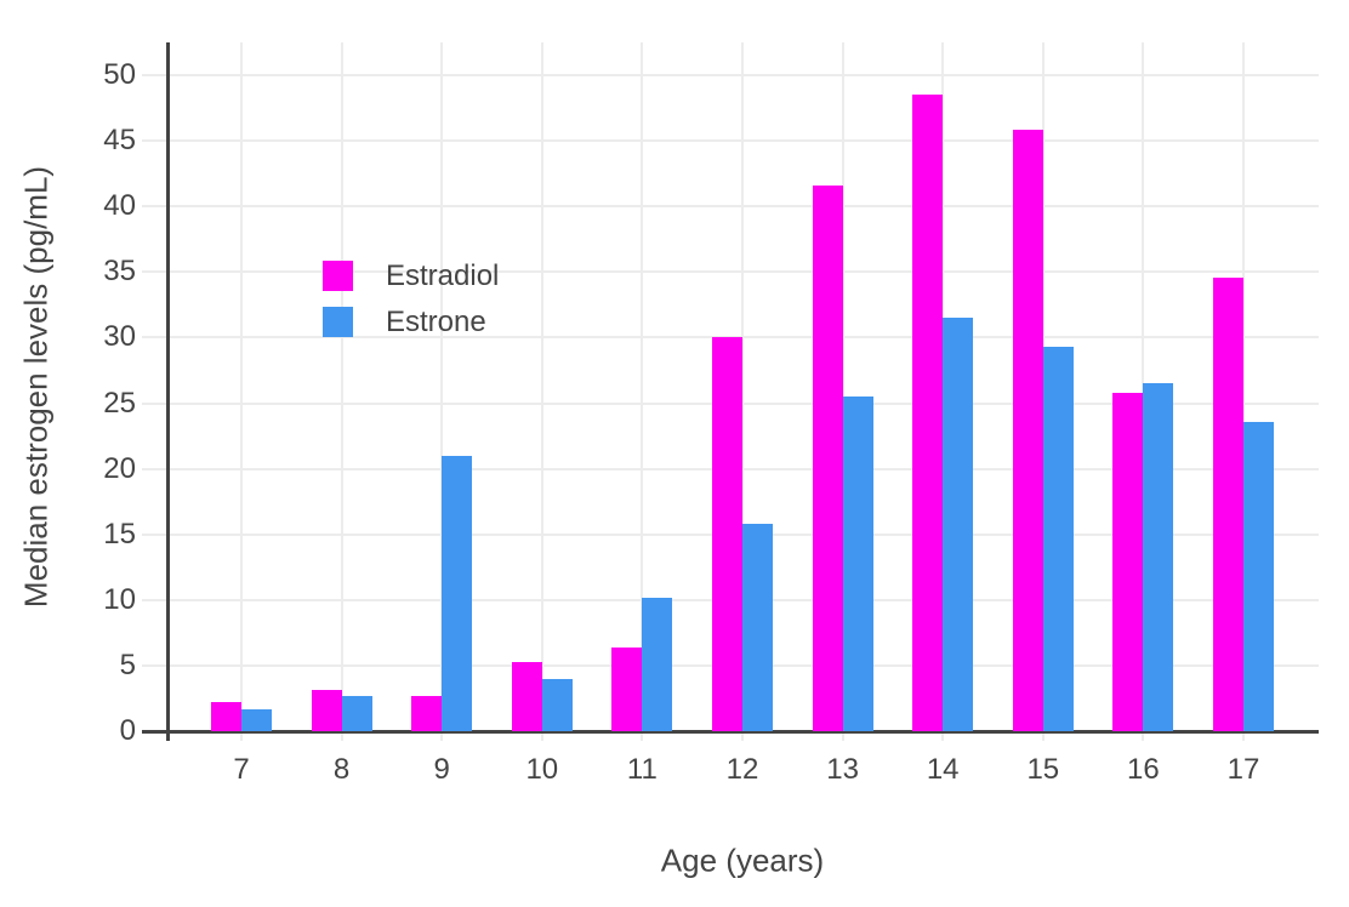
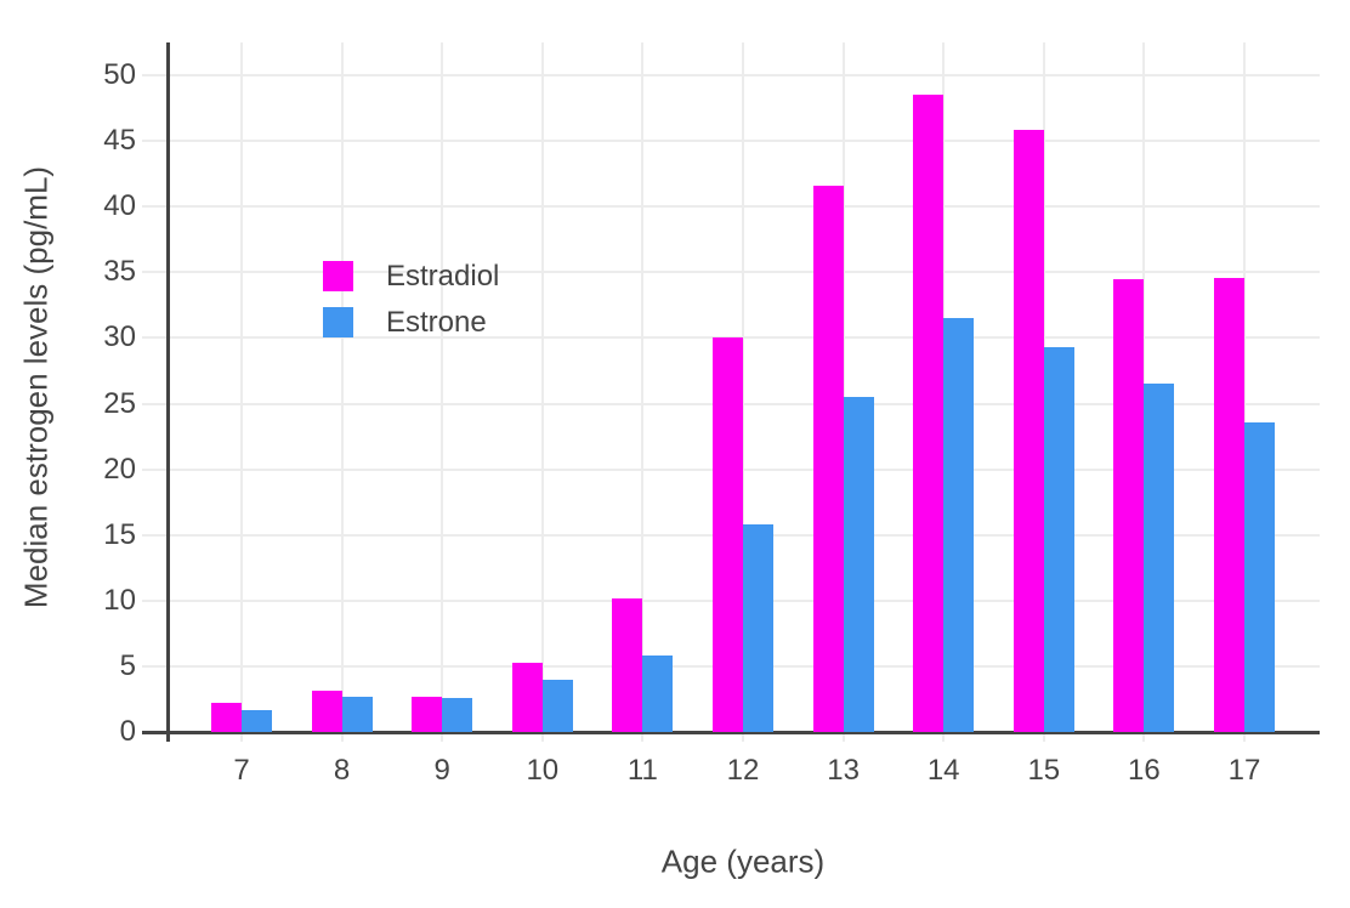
Estrone/9: 21.0 -> 2.6
Estradiol/11: 6.4 -> 10.2
Estrone/11: 10.2 -> 5.8
Estradiol/16: 25.8 -> 34.5
